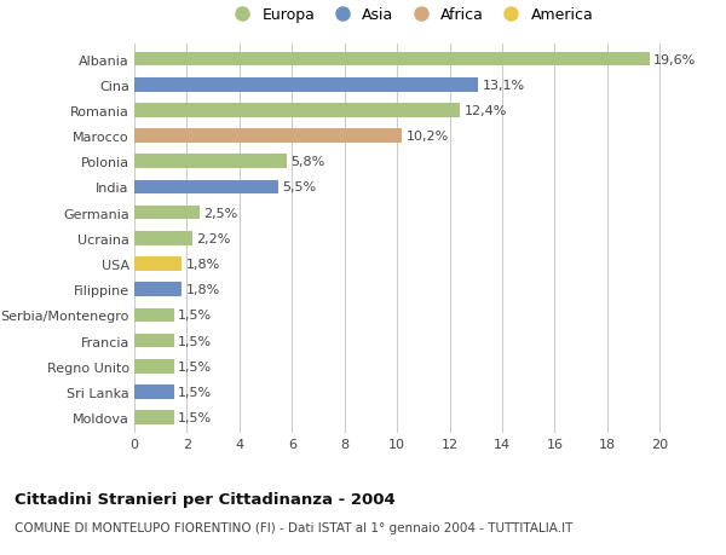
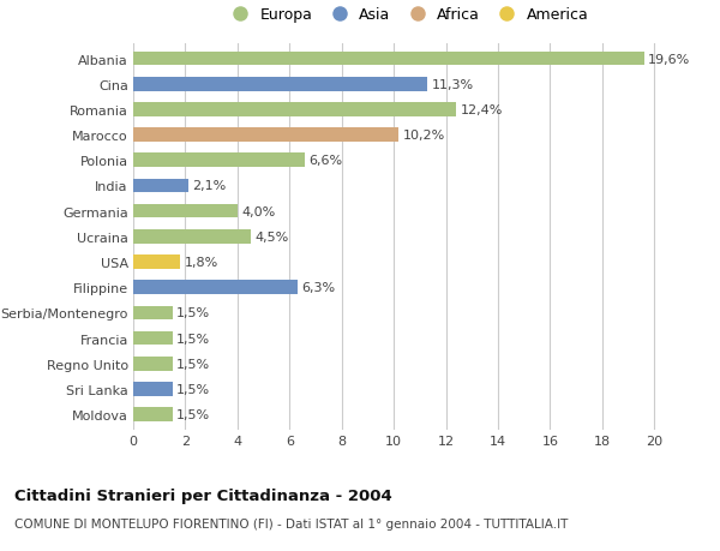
Cina: 13,1% -> 11,3%
Polonia: 5,8% -> 6,6%
India: 5,5% -> 2,1%
Germania: 2,5% -> 4,0%
Ucraina: 2,2% -> 4,5%
Filippine: 1,8% -> 6,3%
